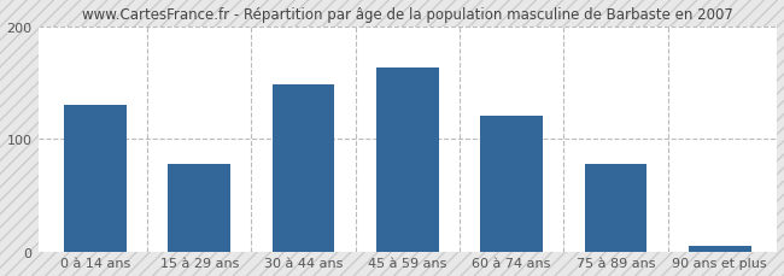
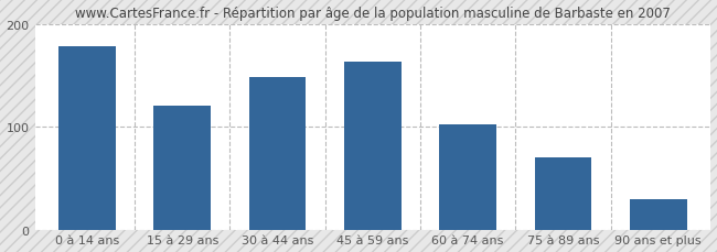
0 à 14 ans: 130 -> 178
15 à 29 ans: 78 -> 120
60 à 74 ans: 120 -> 102
75 à 89 ans: 78 -> 70
90 ans et plus: 5 -> 30
